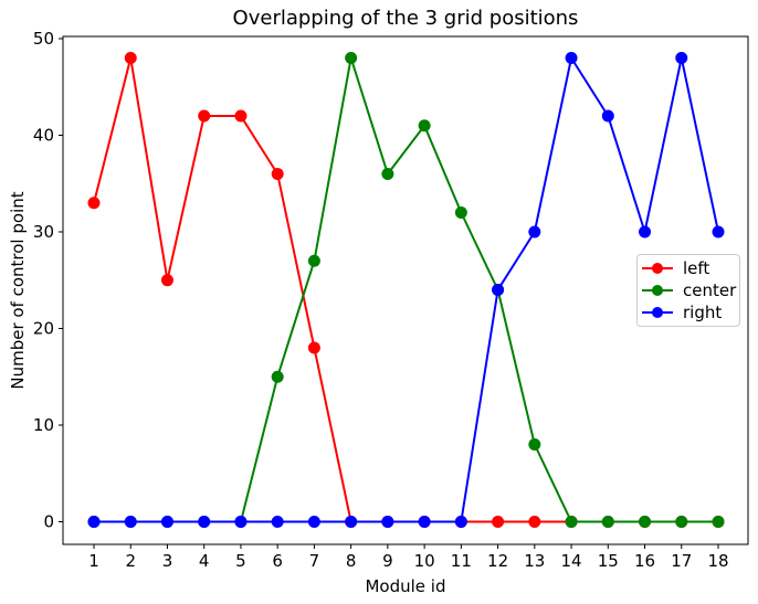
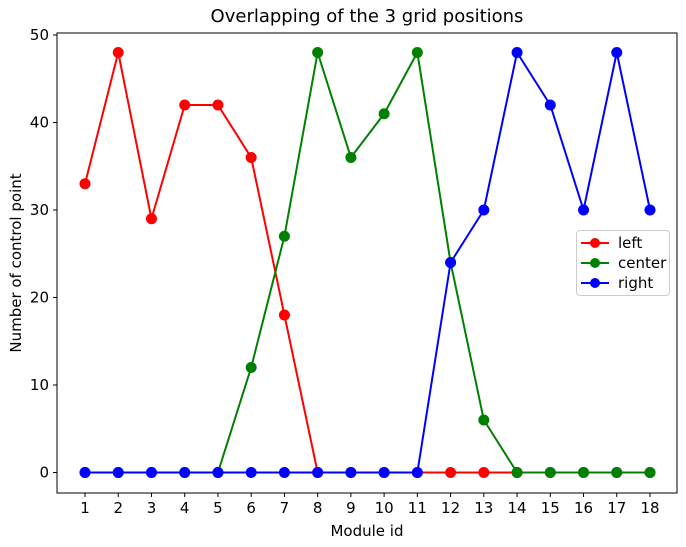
left/3: 25 -> 29
center/6: 15 -> 12
center/11: 32 -> 48
center/13: 8 -> 6
